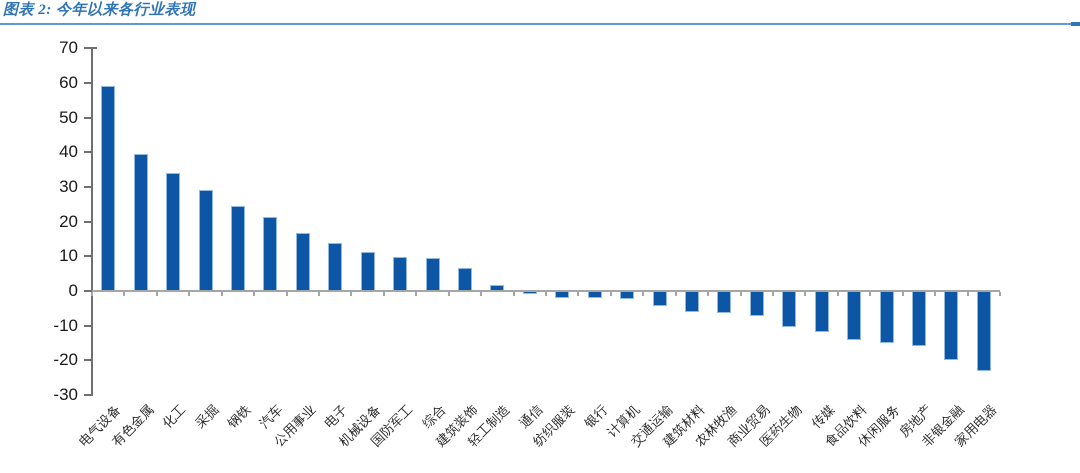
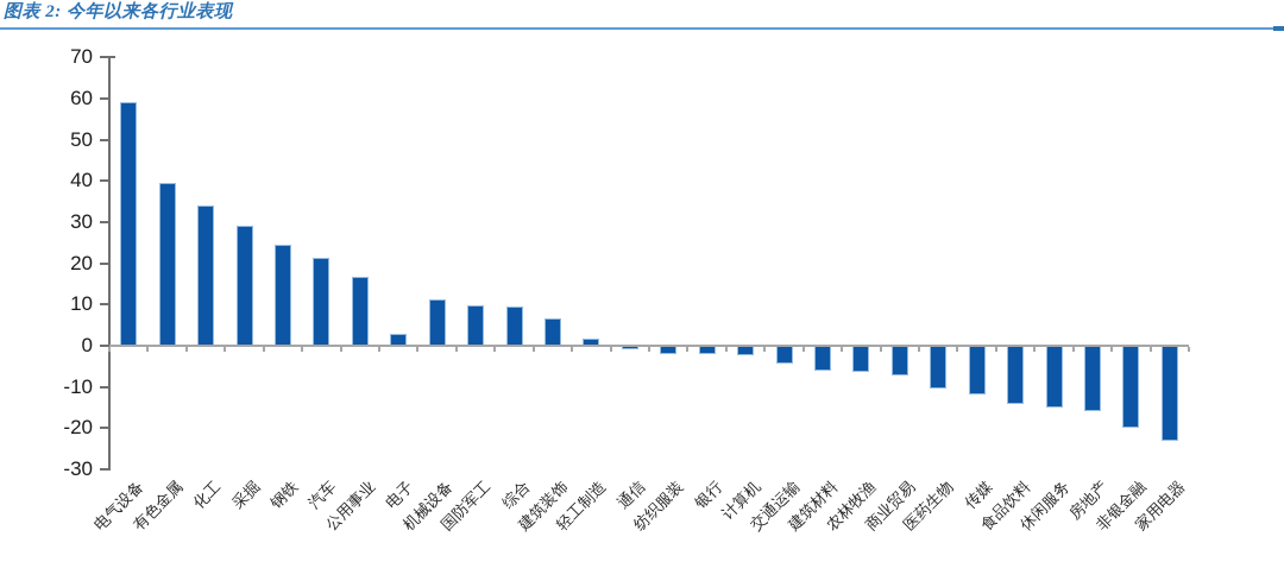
电子: 14 -> 3
